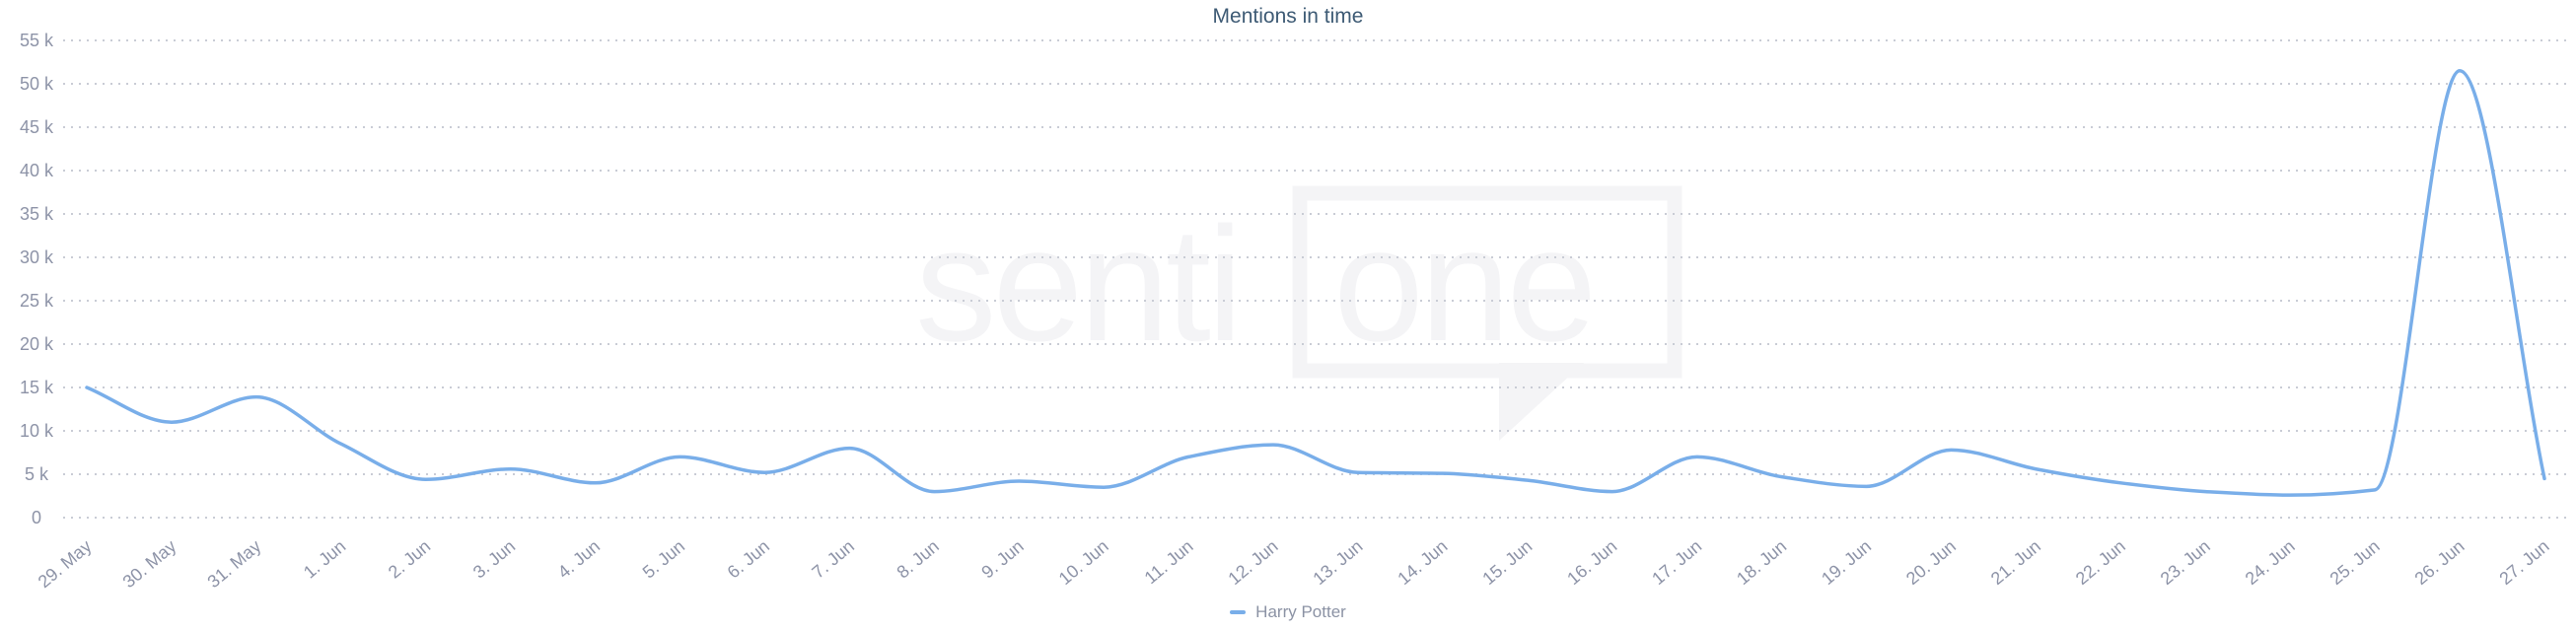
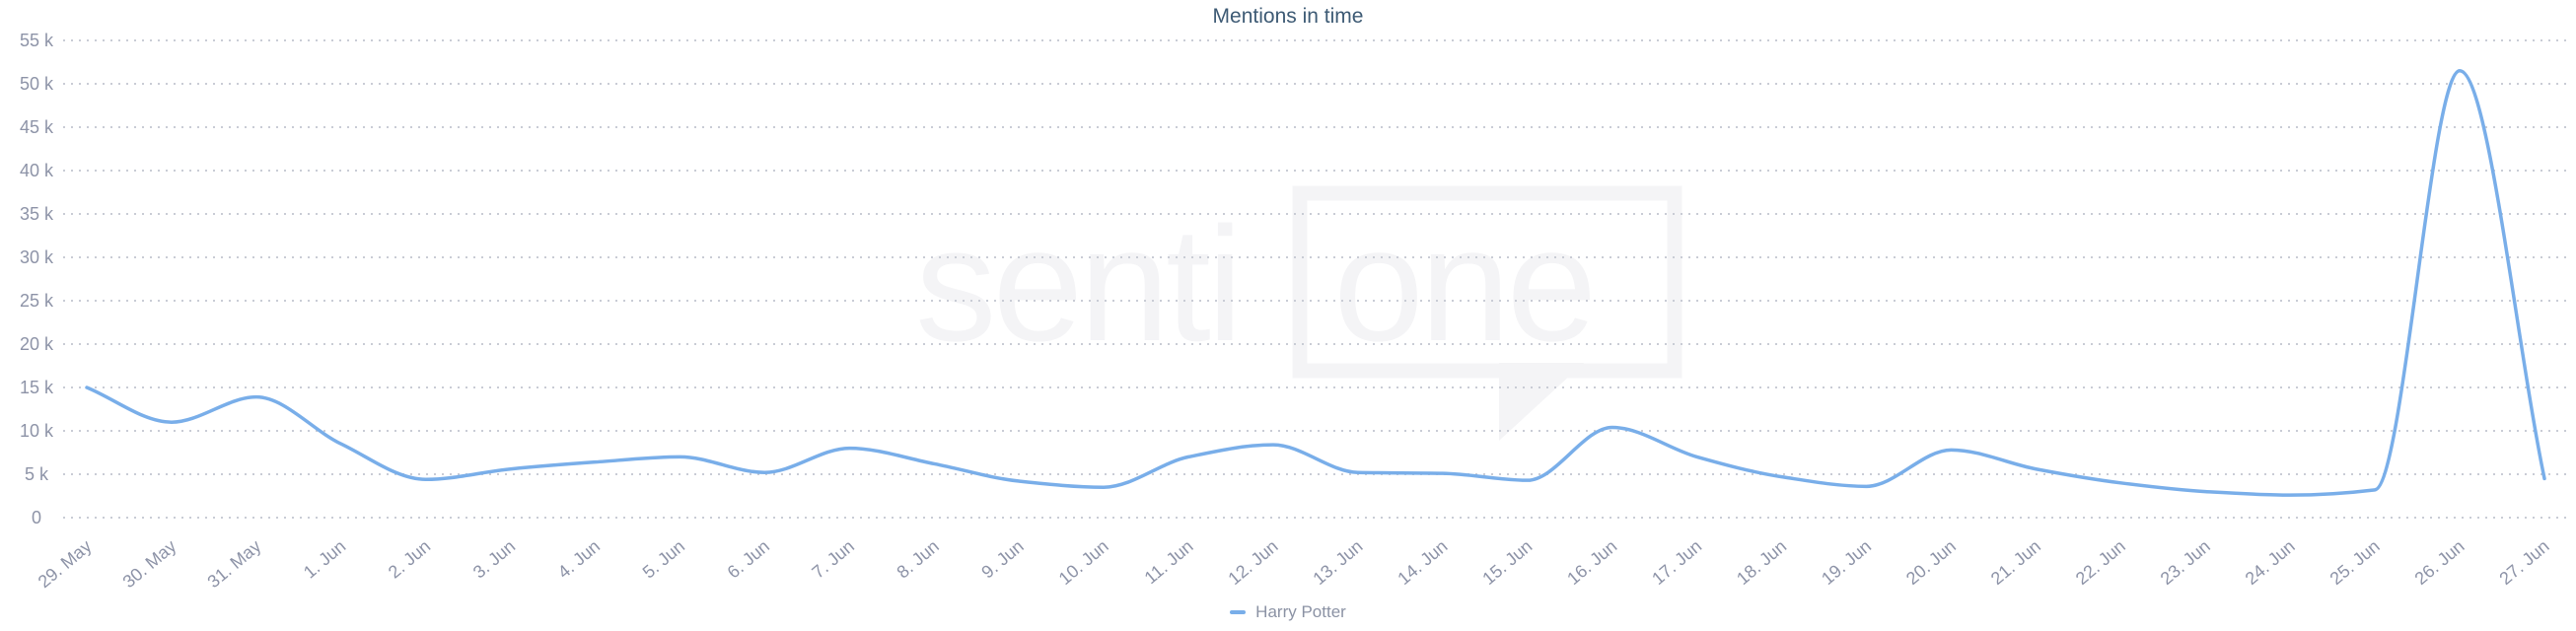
4. Jun: 4k -> 6k
8. Jun: 3k -> 6k
16. Jun: 3k -> 10k
